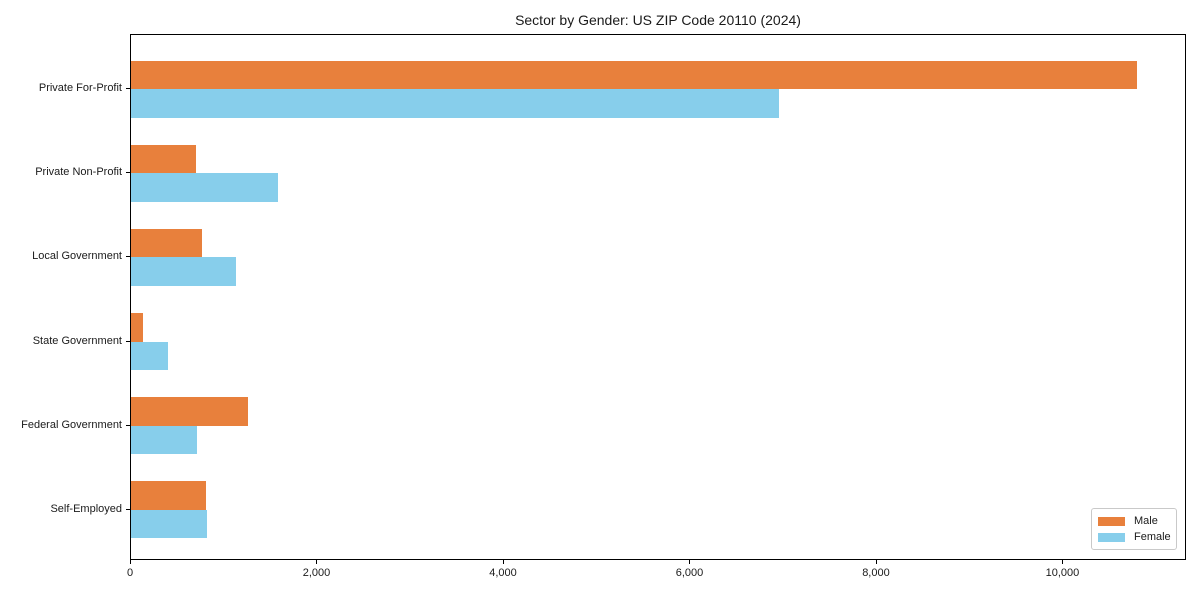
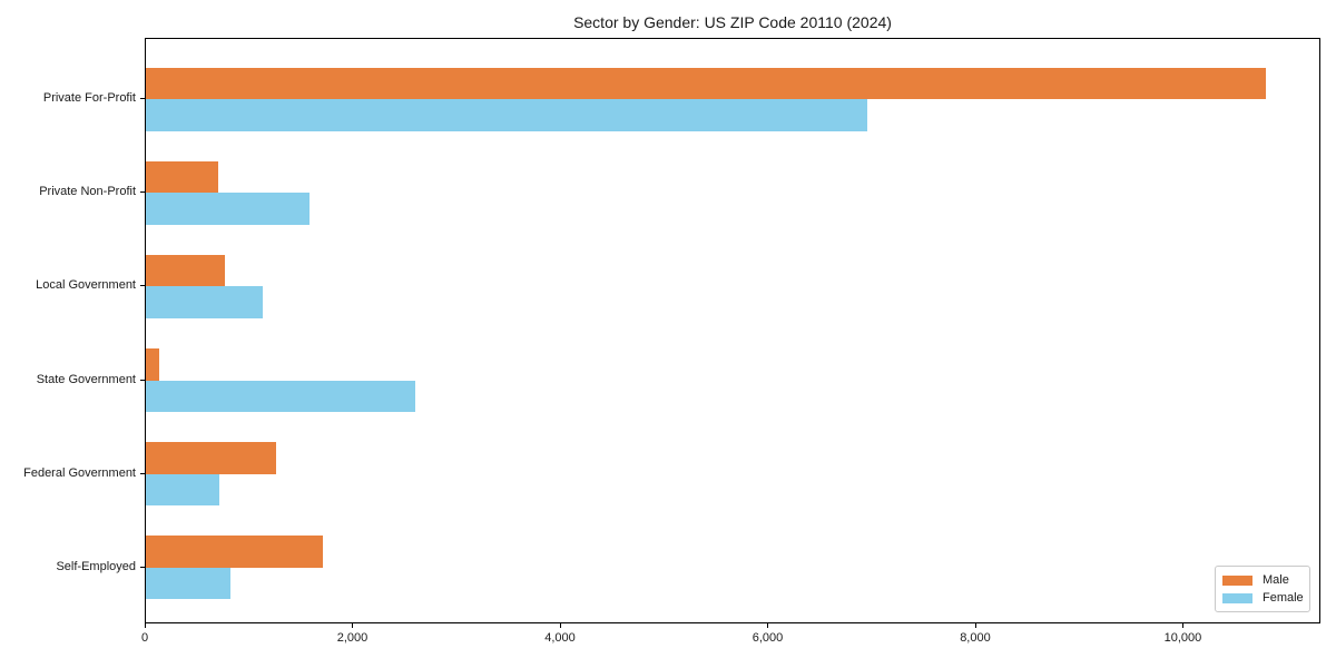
Female/State Government: 400 -> 2600
Male/Self-Employed: 800 -> 1700
